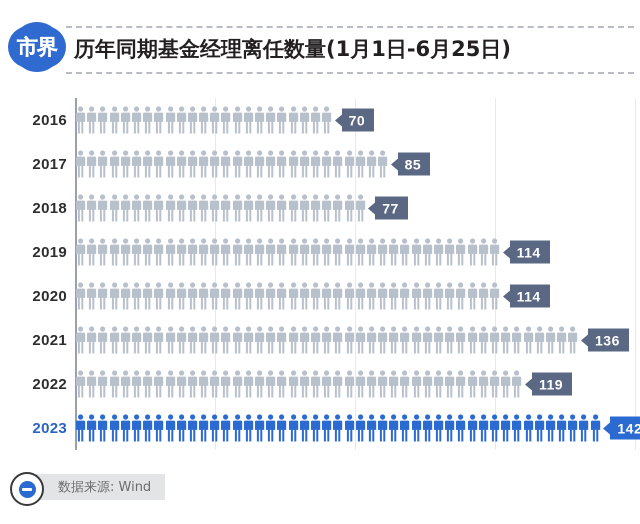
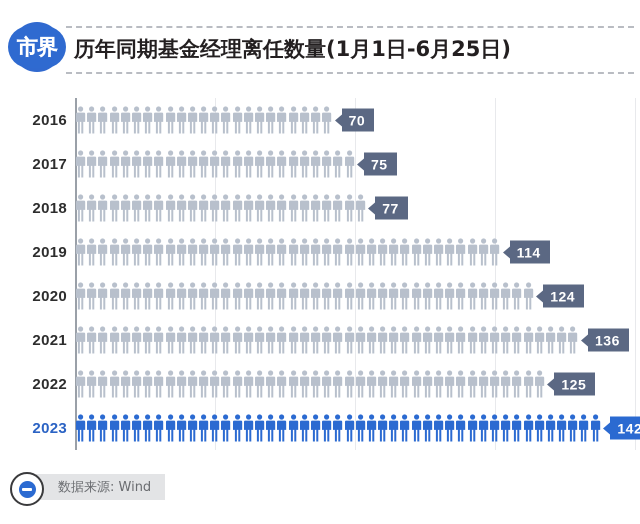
2017: 85 -> 75
2020: 114 -> 124
2022: 119 -> 125
